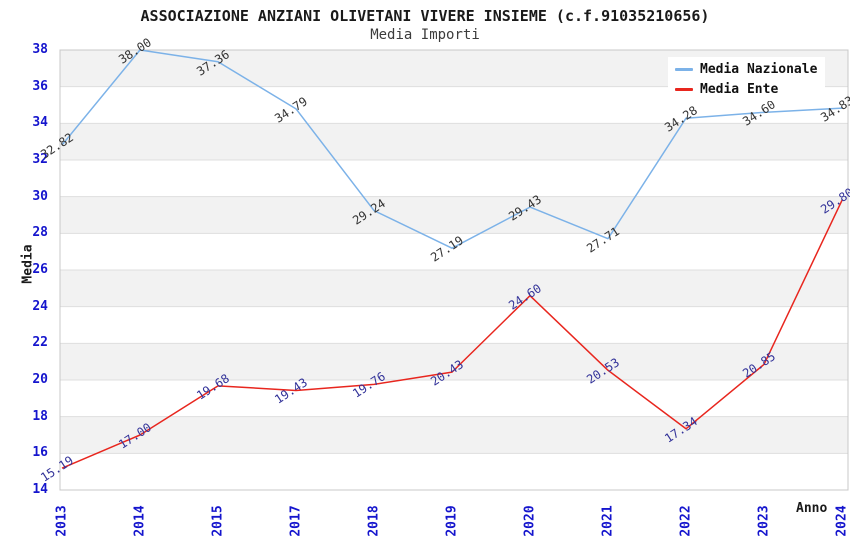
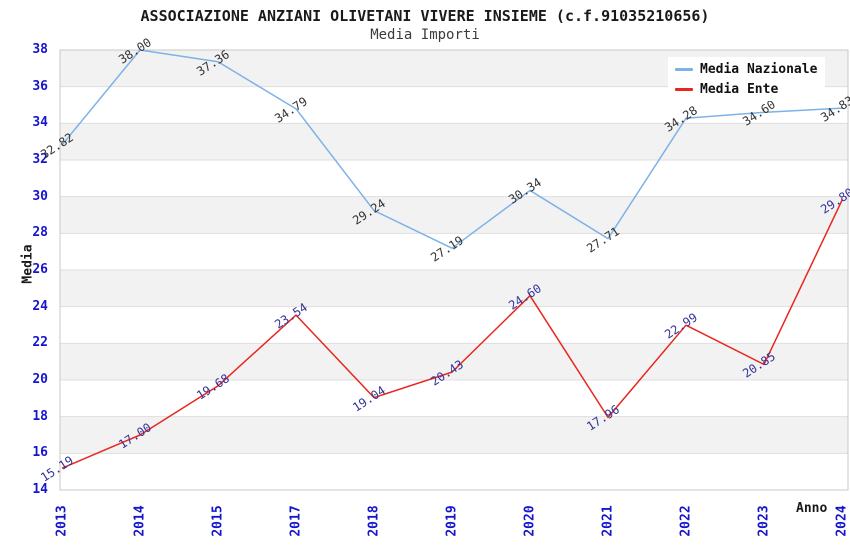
Media Ente/2017: 19.43 -> 23.54
Media Ente/2018: 19.76 -> 19.04
Media Nazionale/2020: 29.43 -> 30.34
Media Ente/2021: 20.53 -> 17.96
Media Ente/2022: 17.34 -> 22.99
